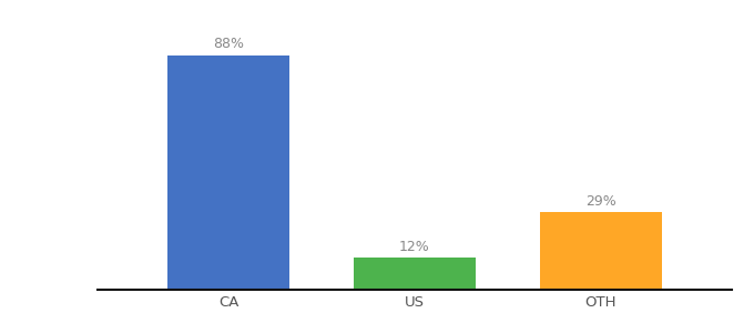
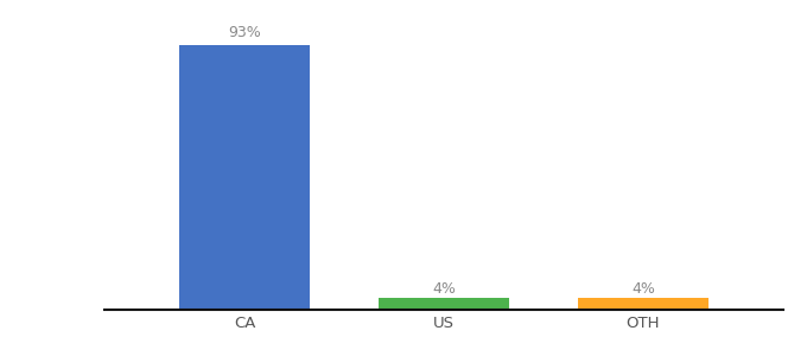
CA: 88% -> 93%
US: 12% -> 4%
OTH: 29% -> 4%
